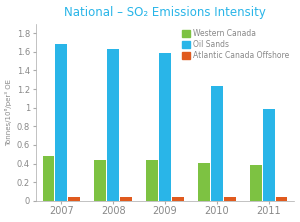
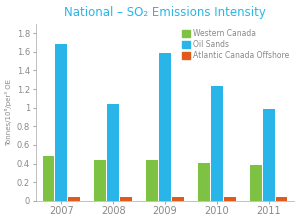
Oil Sands/2008: 1.63 -> 1.04
